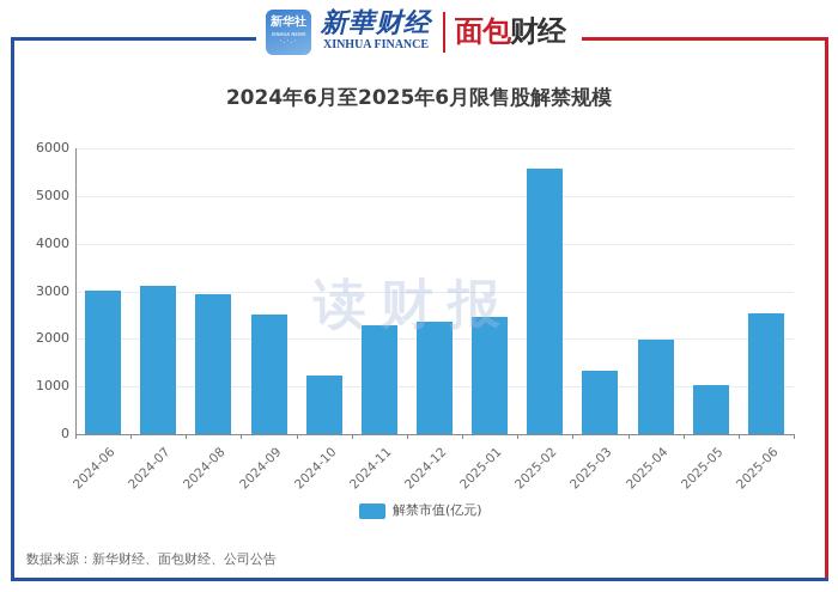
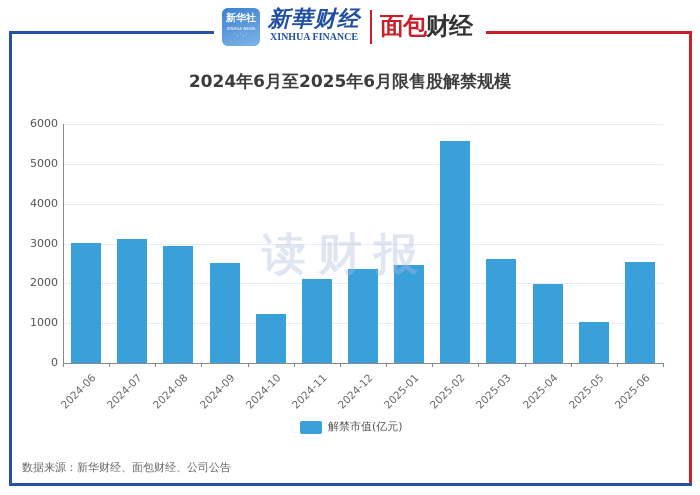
2024-11: 2300 -> 2100
2025-03: 1300 -> 2600
